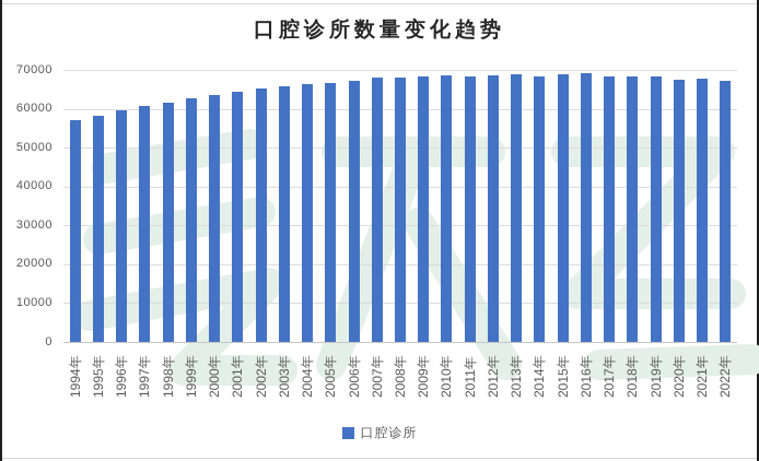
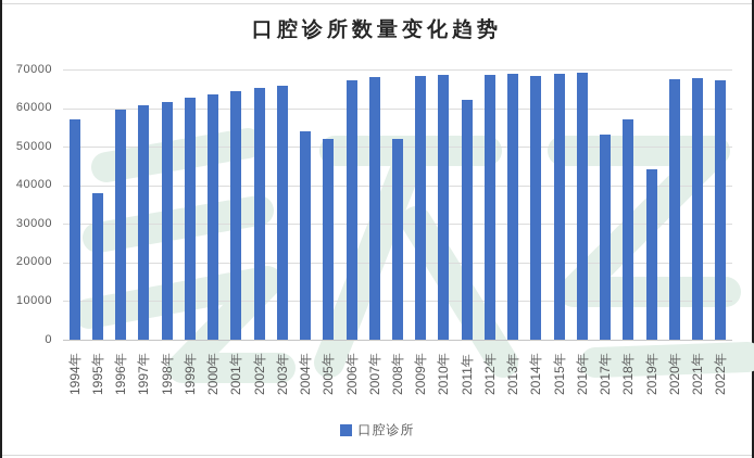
1995年: 58000 -> 38000
2004年: 66000 -> 54000
2005年: 67000 -> 52000
2008年: 68000 -> 52000
2011年: 68000 -> 62000
2017年: 68000 -> 53000
2018年: 68000 -> 57000
2019年: 68000 -> 44000
